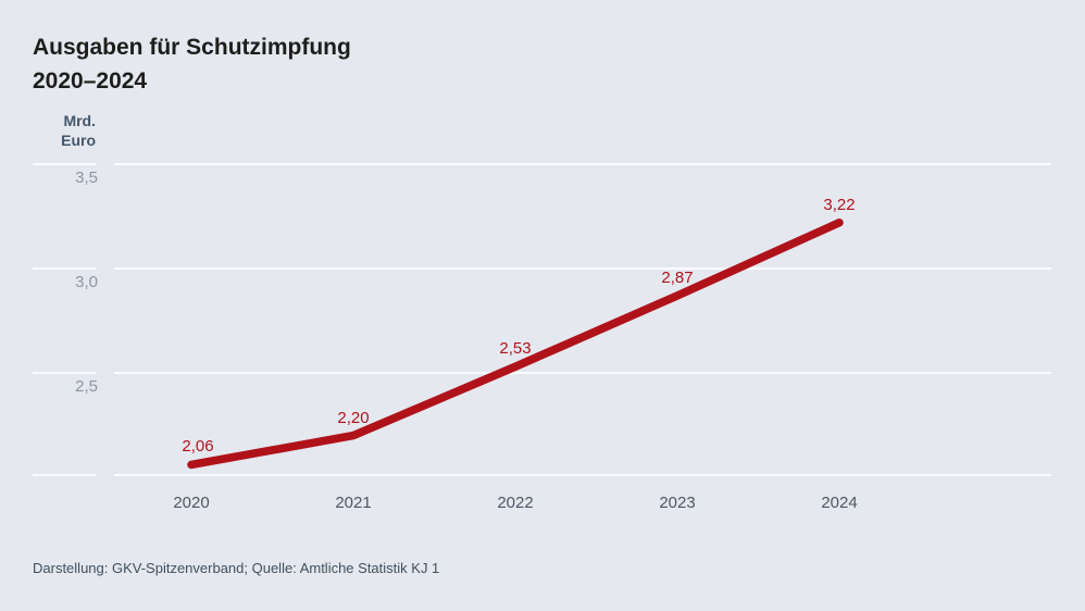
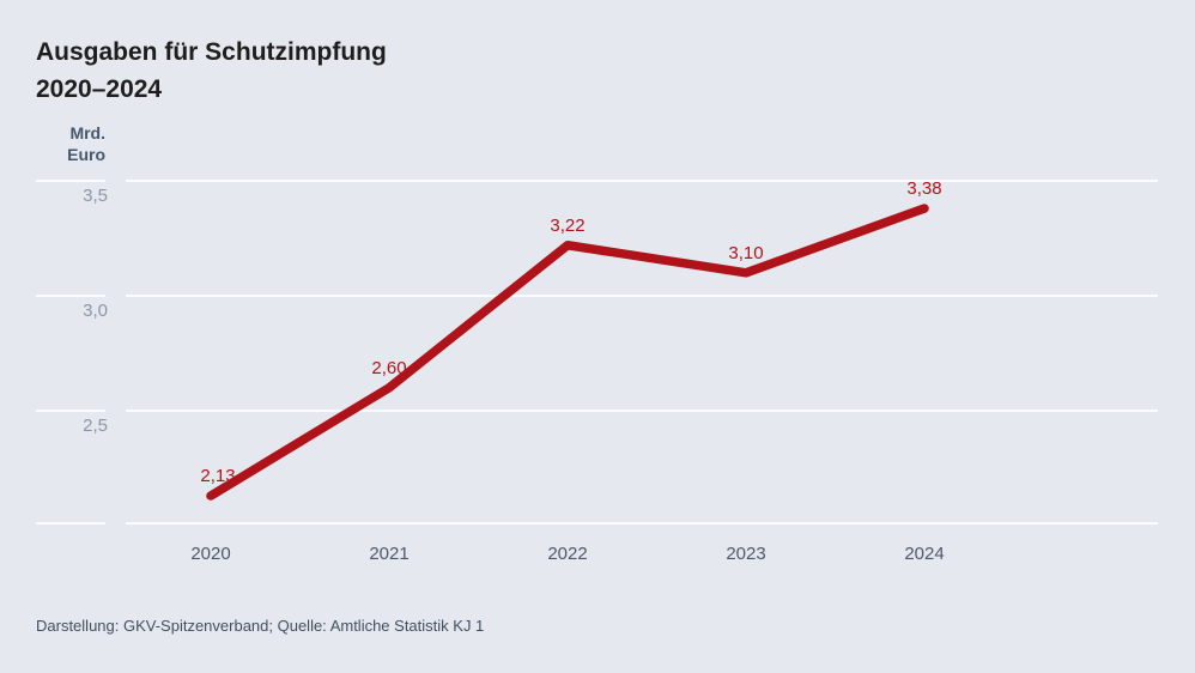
2020: 2,06 -> 2,13
2021: 2,20 -> 2,60
2022: 2,53 -> 3,22
2023: 2,87 -> 3,10
2024: 3,22 -> 3,38
